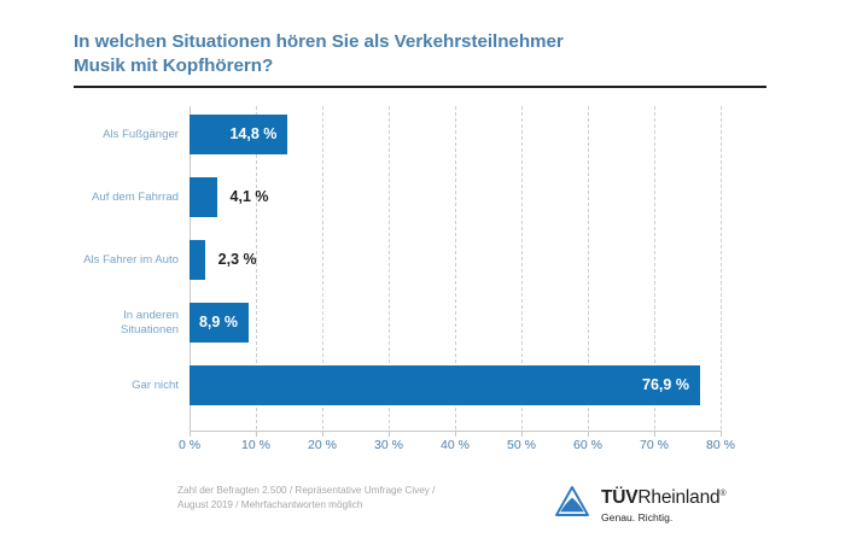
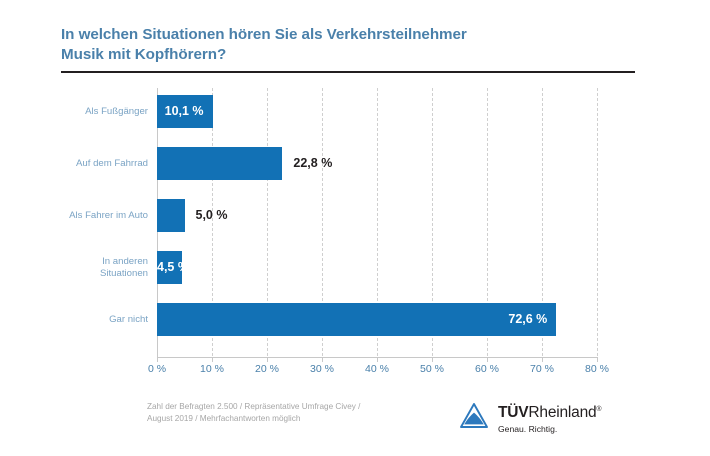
Als Fußgänger: 14,8 -> 10,1
Auf dem Fahrrad: 4,1 -> 22,8
Als Fahrer im Auto: 2,3 -> 5,0
In anderen Situationen: 8,9 -> 4,5
Gar nicht: 76,9 -> 72,6
